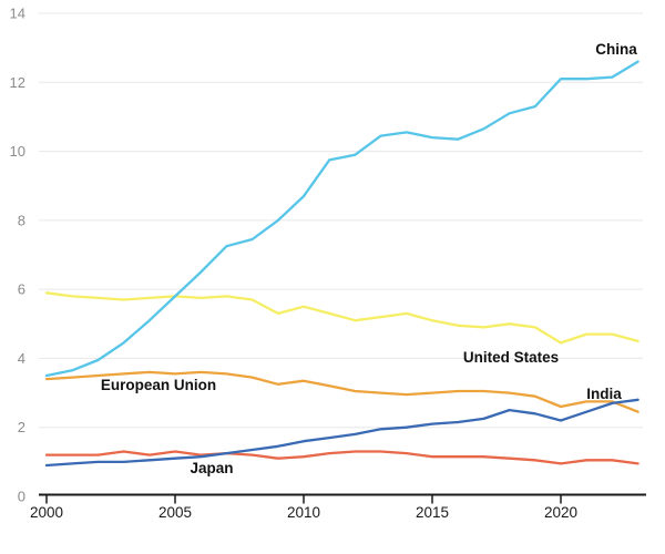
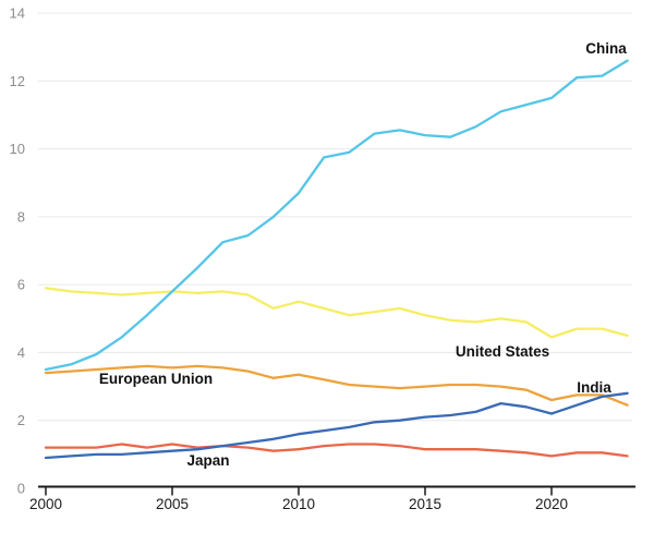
China/2020: 12.1 -> 11.5
